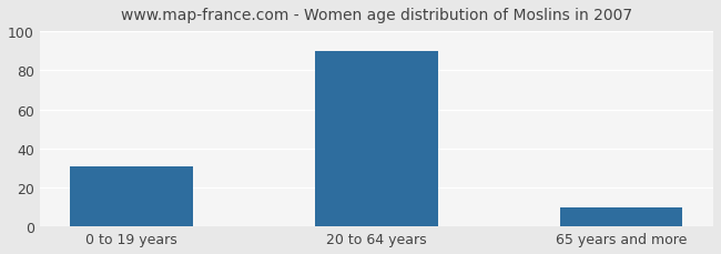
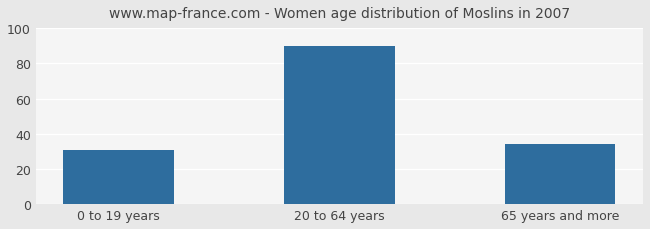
65 years and more: 10 -> 34
